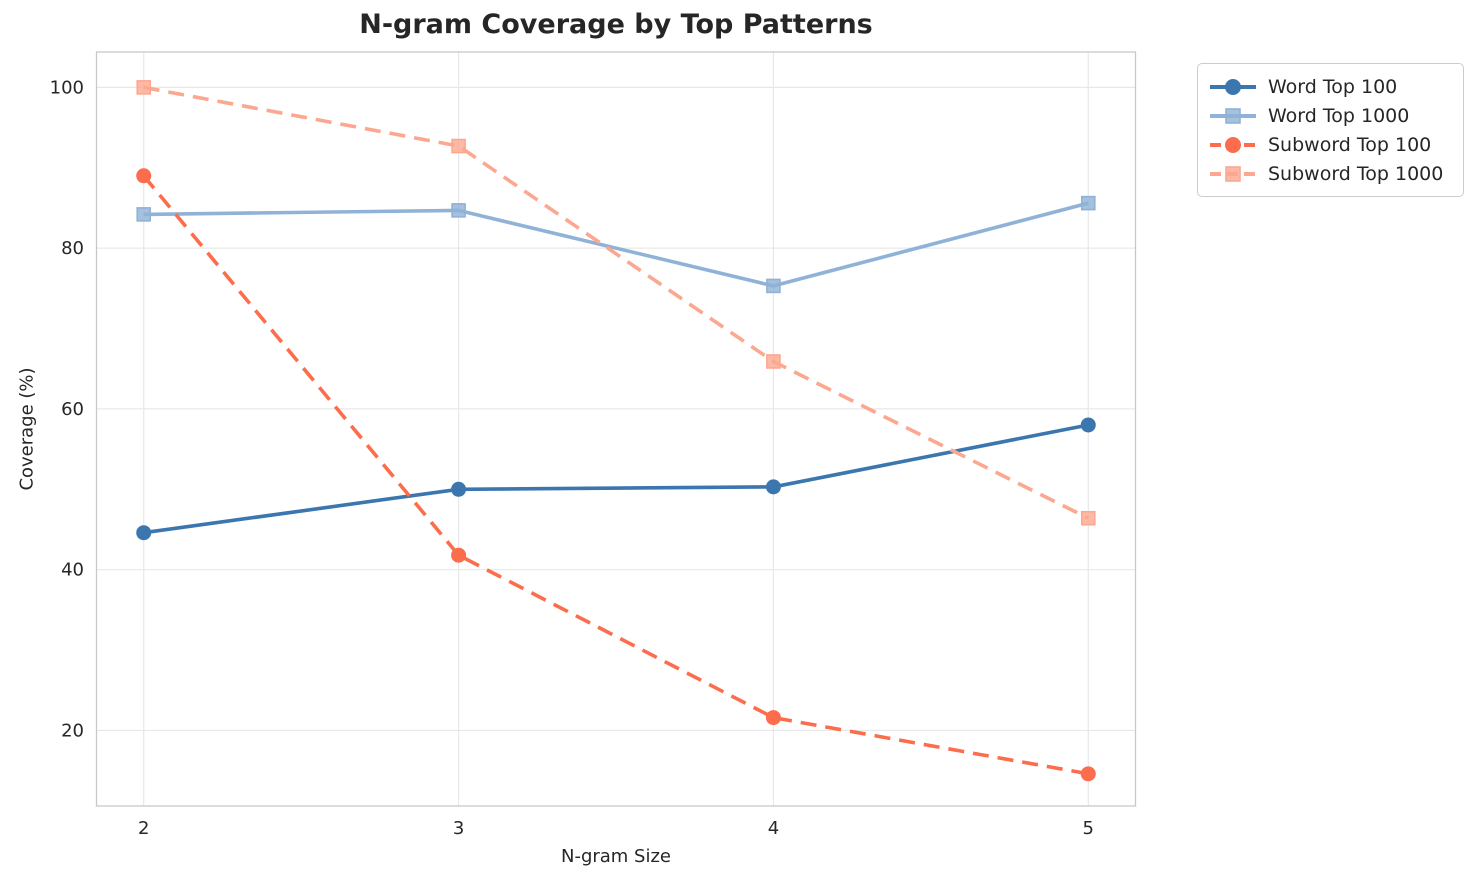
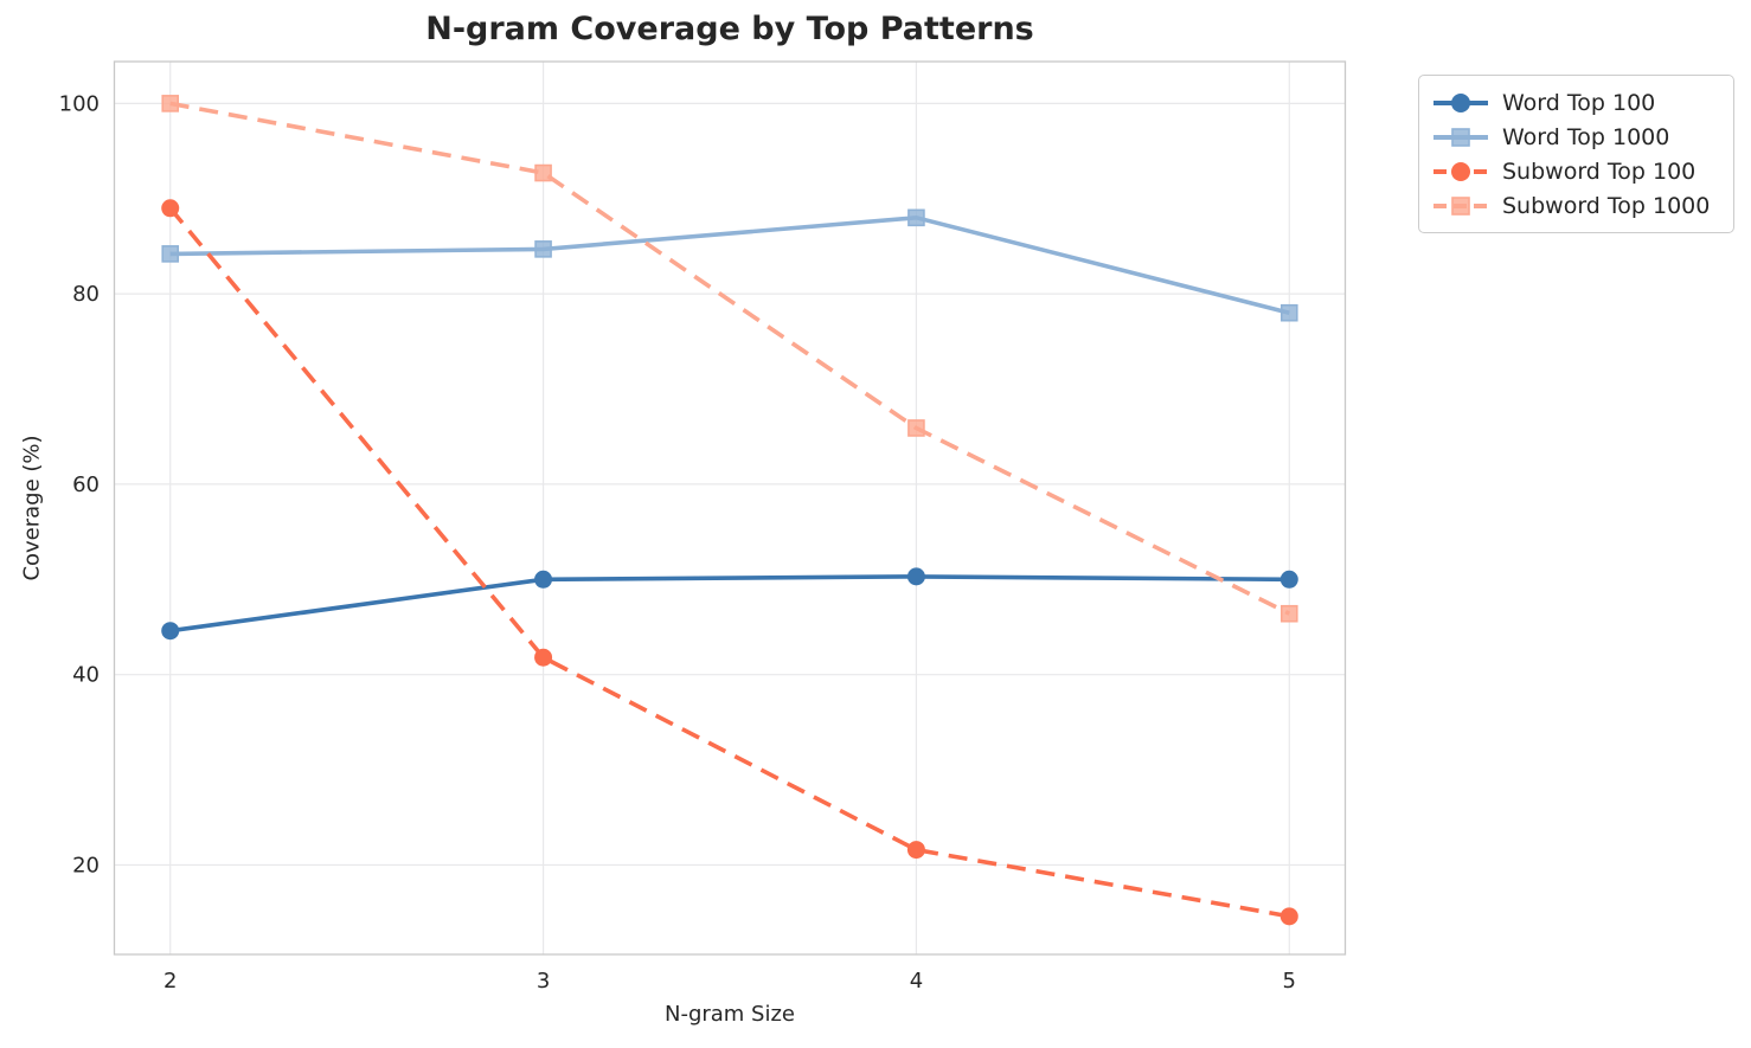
Word Top 1000/4: 75 -> 88
Word Top 100/5: 58 -> 50
Word Top 1000/5: 86 -> 78
